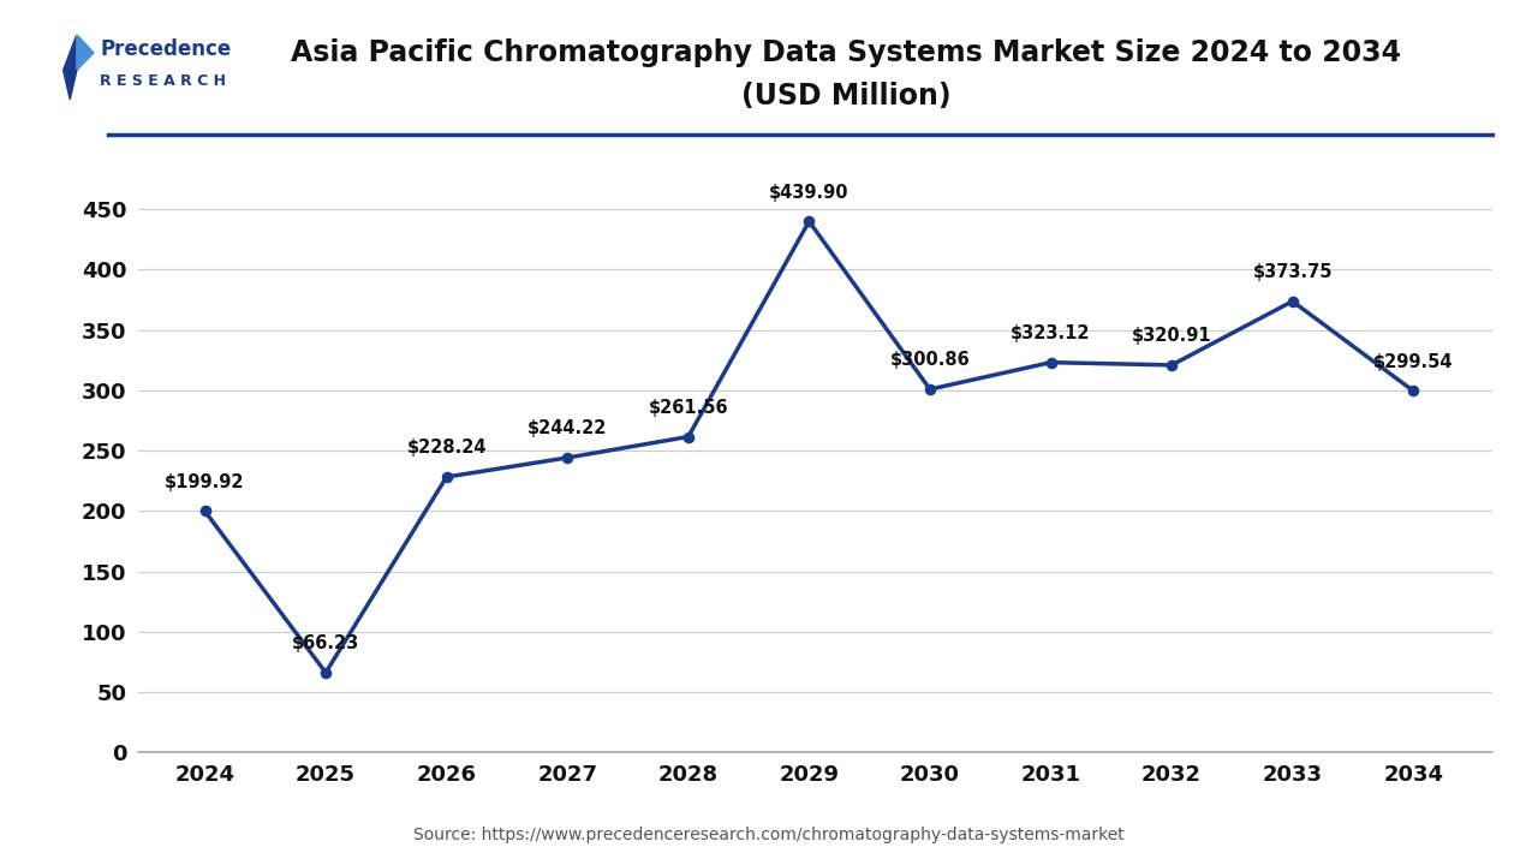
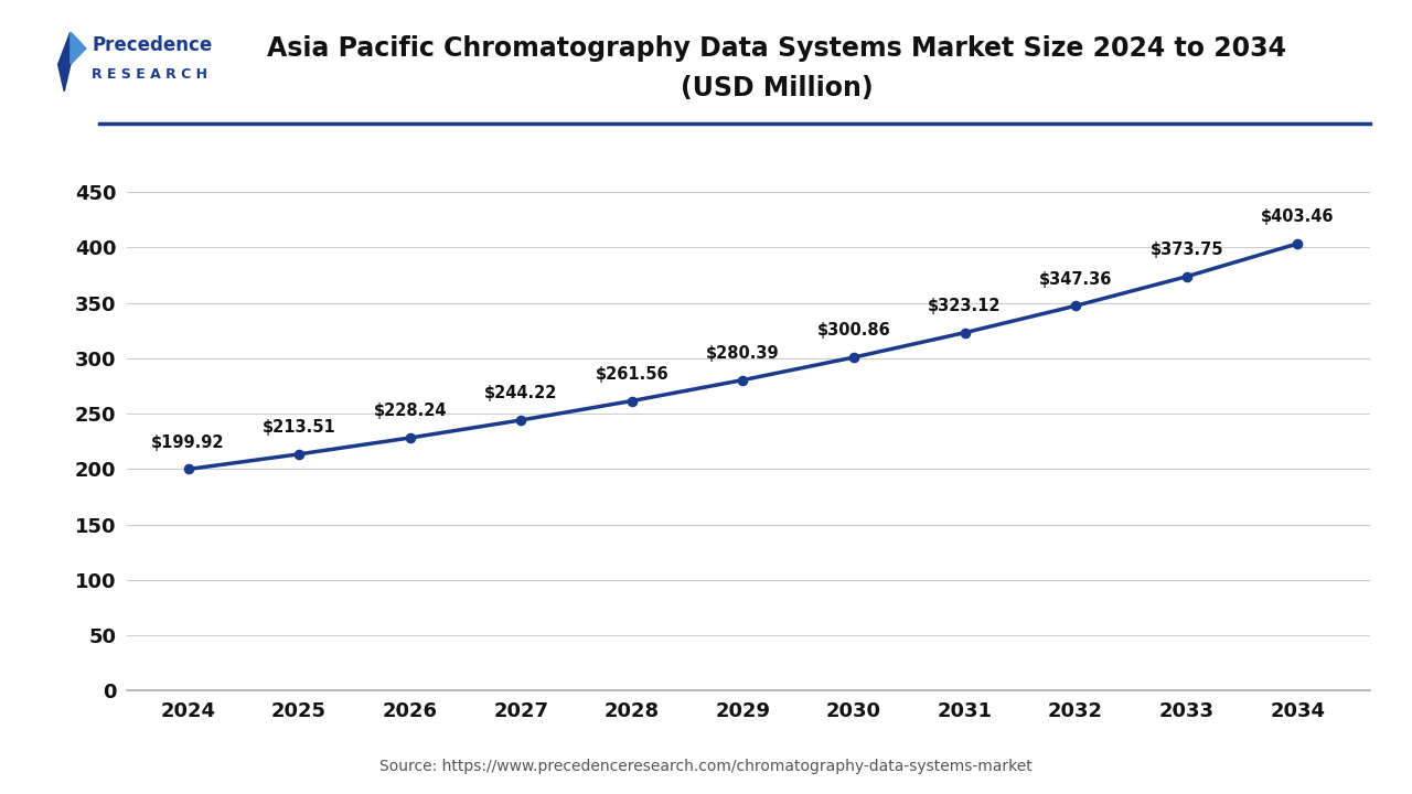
2025: $66.23 -> $213.51
2029: $439.90 -> $280.39
2032: $320.91 -> $347.36
2034: $299.54 -> $403.46
